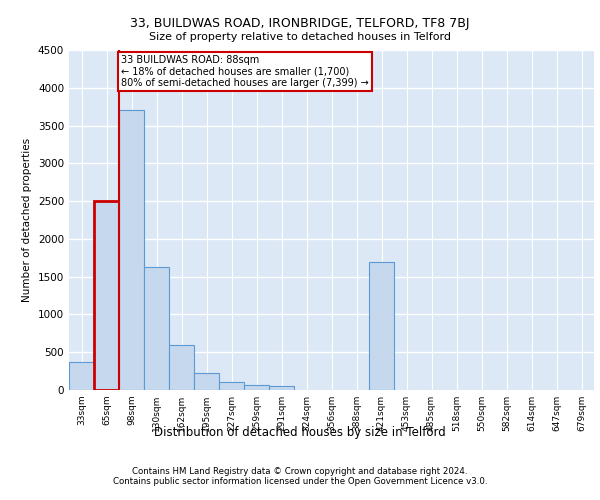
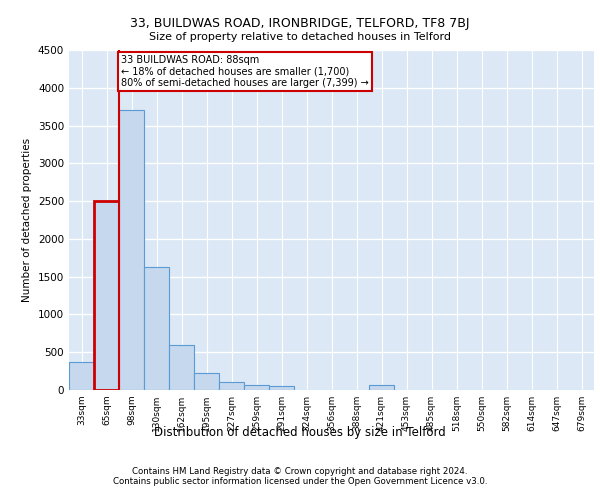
421sqm: 1700 -> 70
